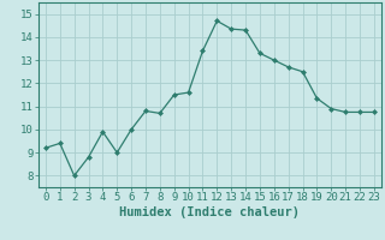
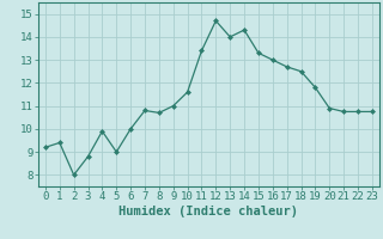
9: 11.5 -> 11.0
13: 14.3 -> 14.0
19: 11.3 -> 11.8
